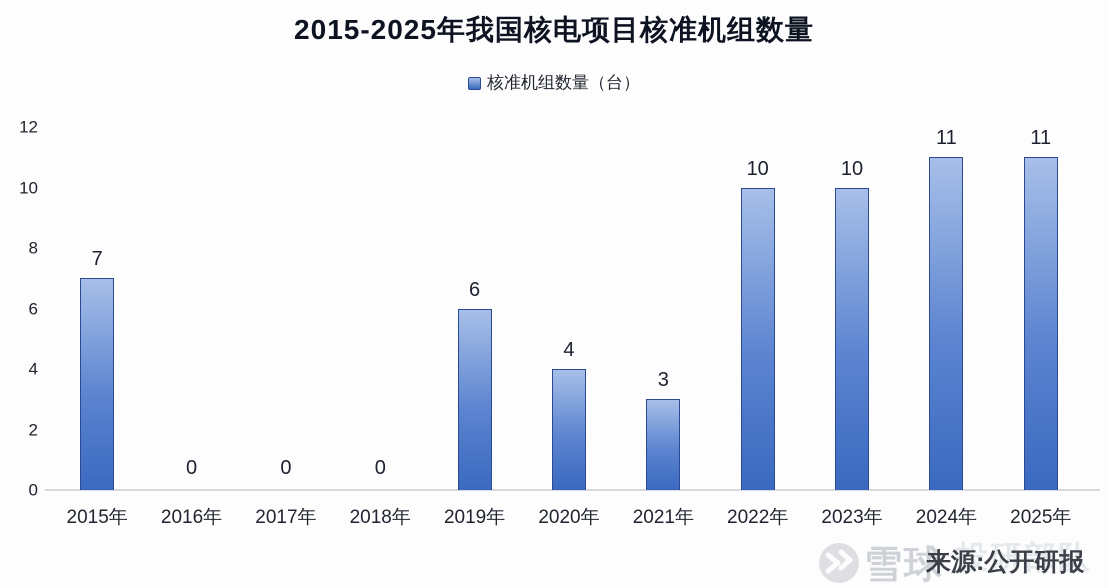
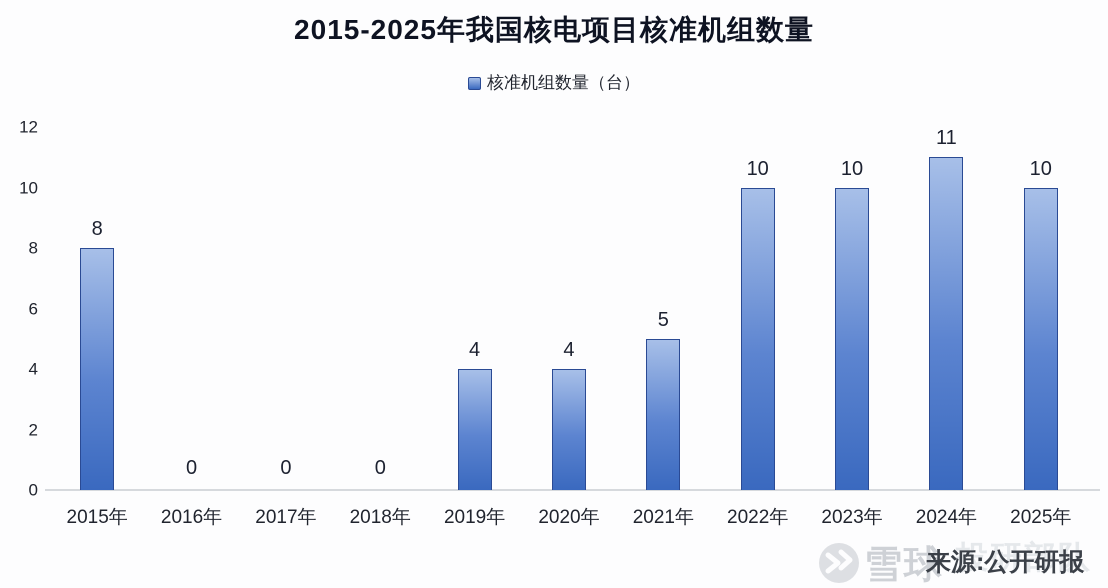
2015年: 7 -> 8
2019年: 6 -> 4
2021年: 3 -> 5
2025年: 11 -> 10
